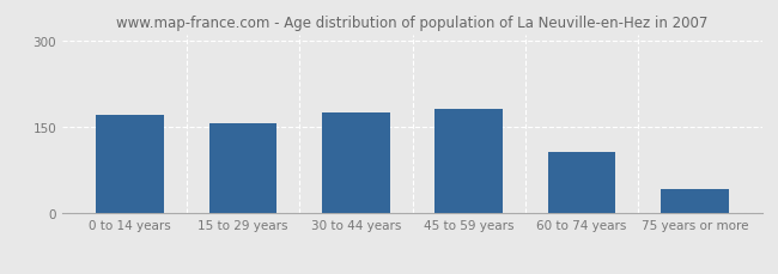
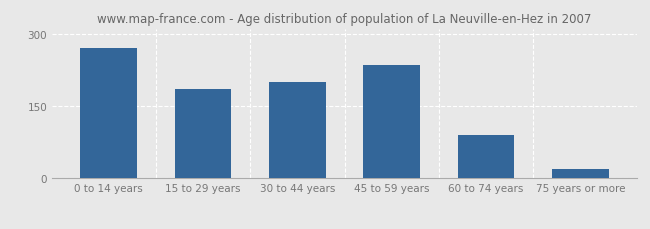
0 to 14 years: 170 -> 270
15 to 29 years: 157 -> 185
30 to 44 years: 175 -> 200
45 to 59 years: 182 -> 235
60 to 74 years: 107 -> 90
75 years or more: 42 -> 20
